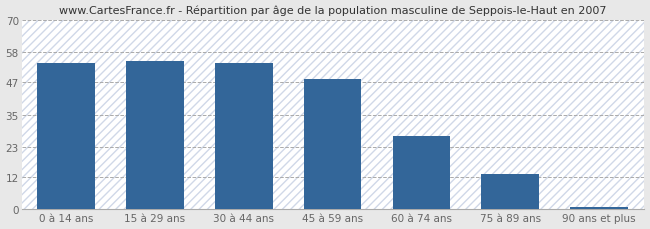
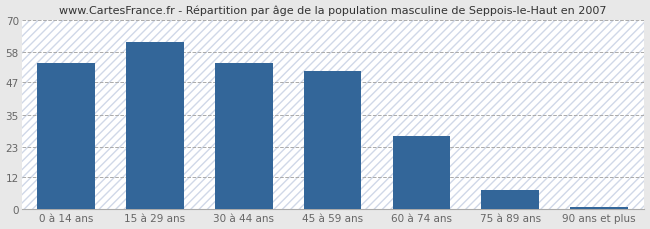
15 à 29 ans: 55 -> 62
45 à 59 ans: 48 -> 51
75 à 89 ans: 13 -> 7
